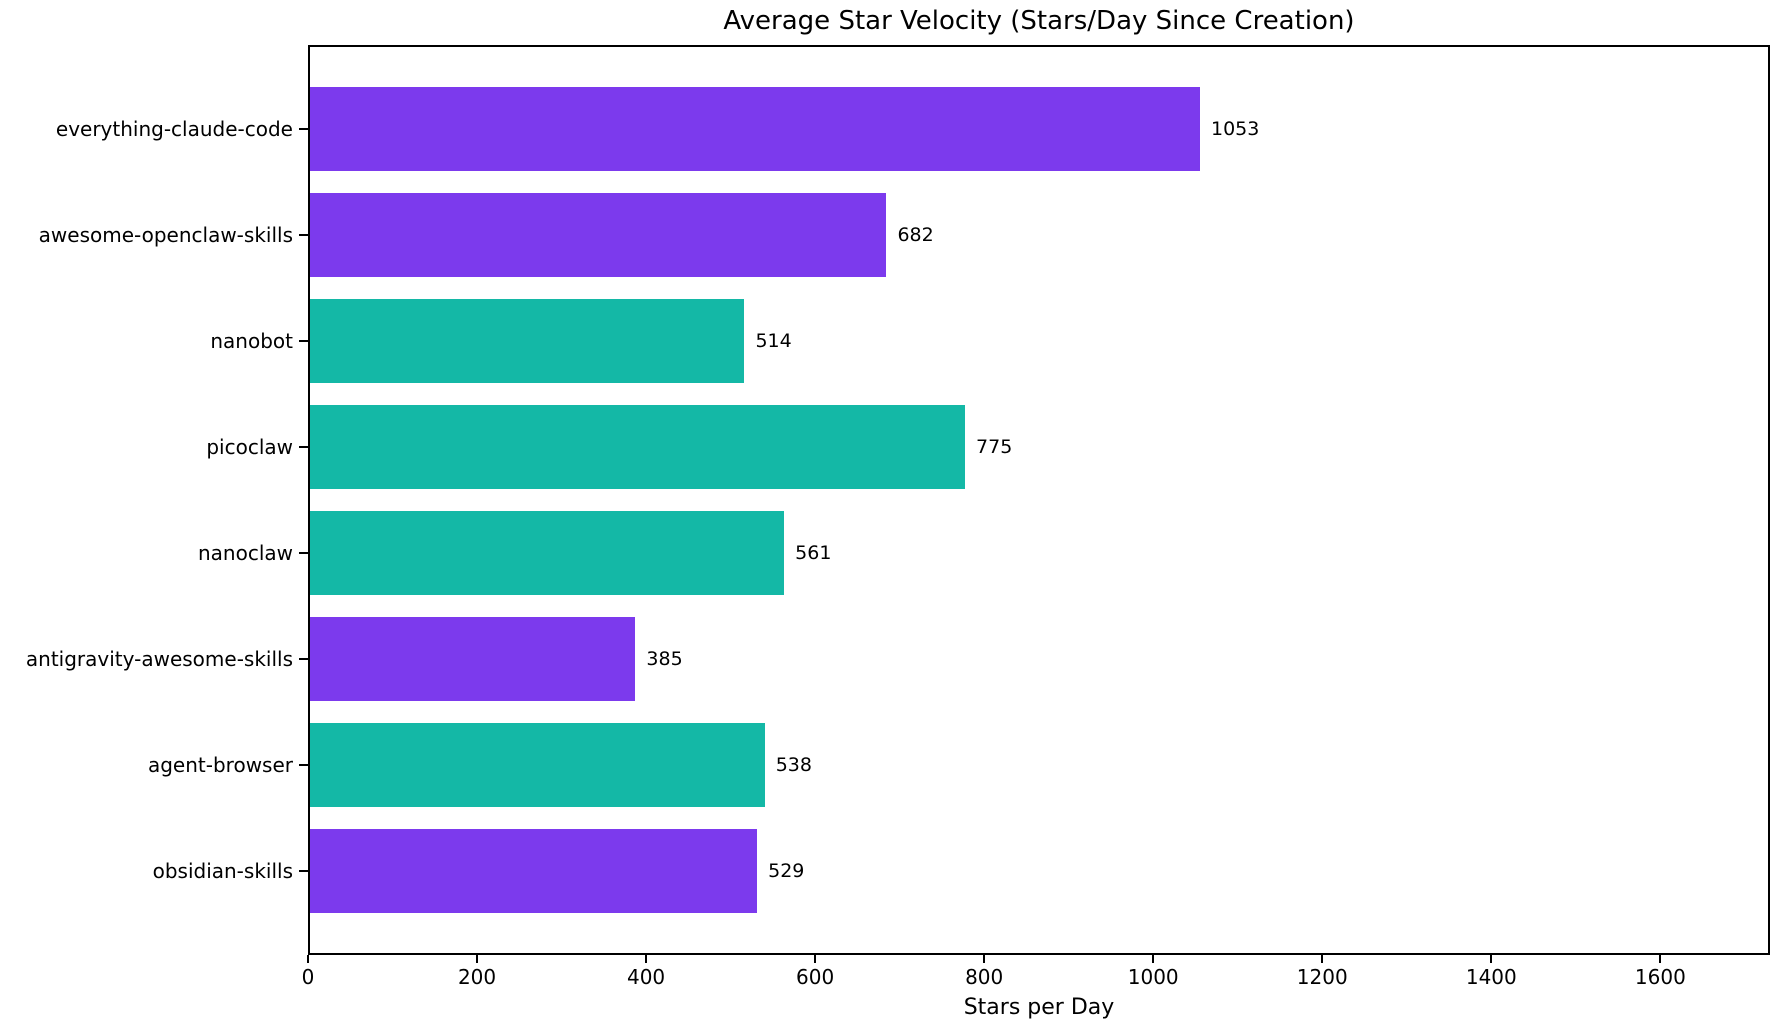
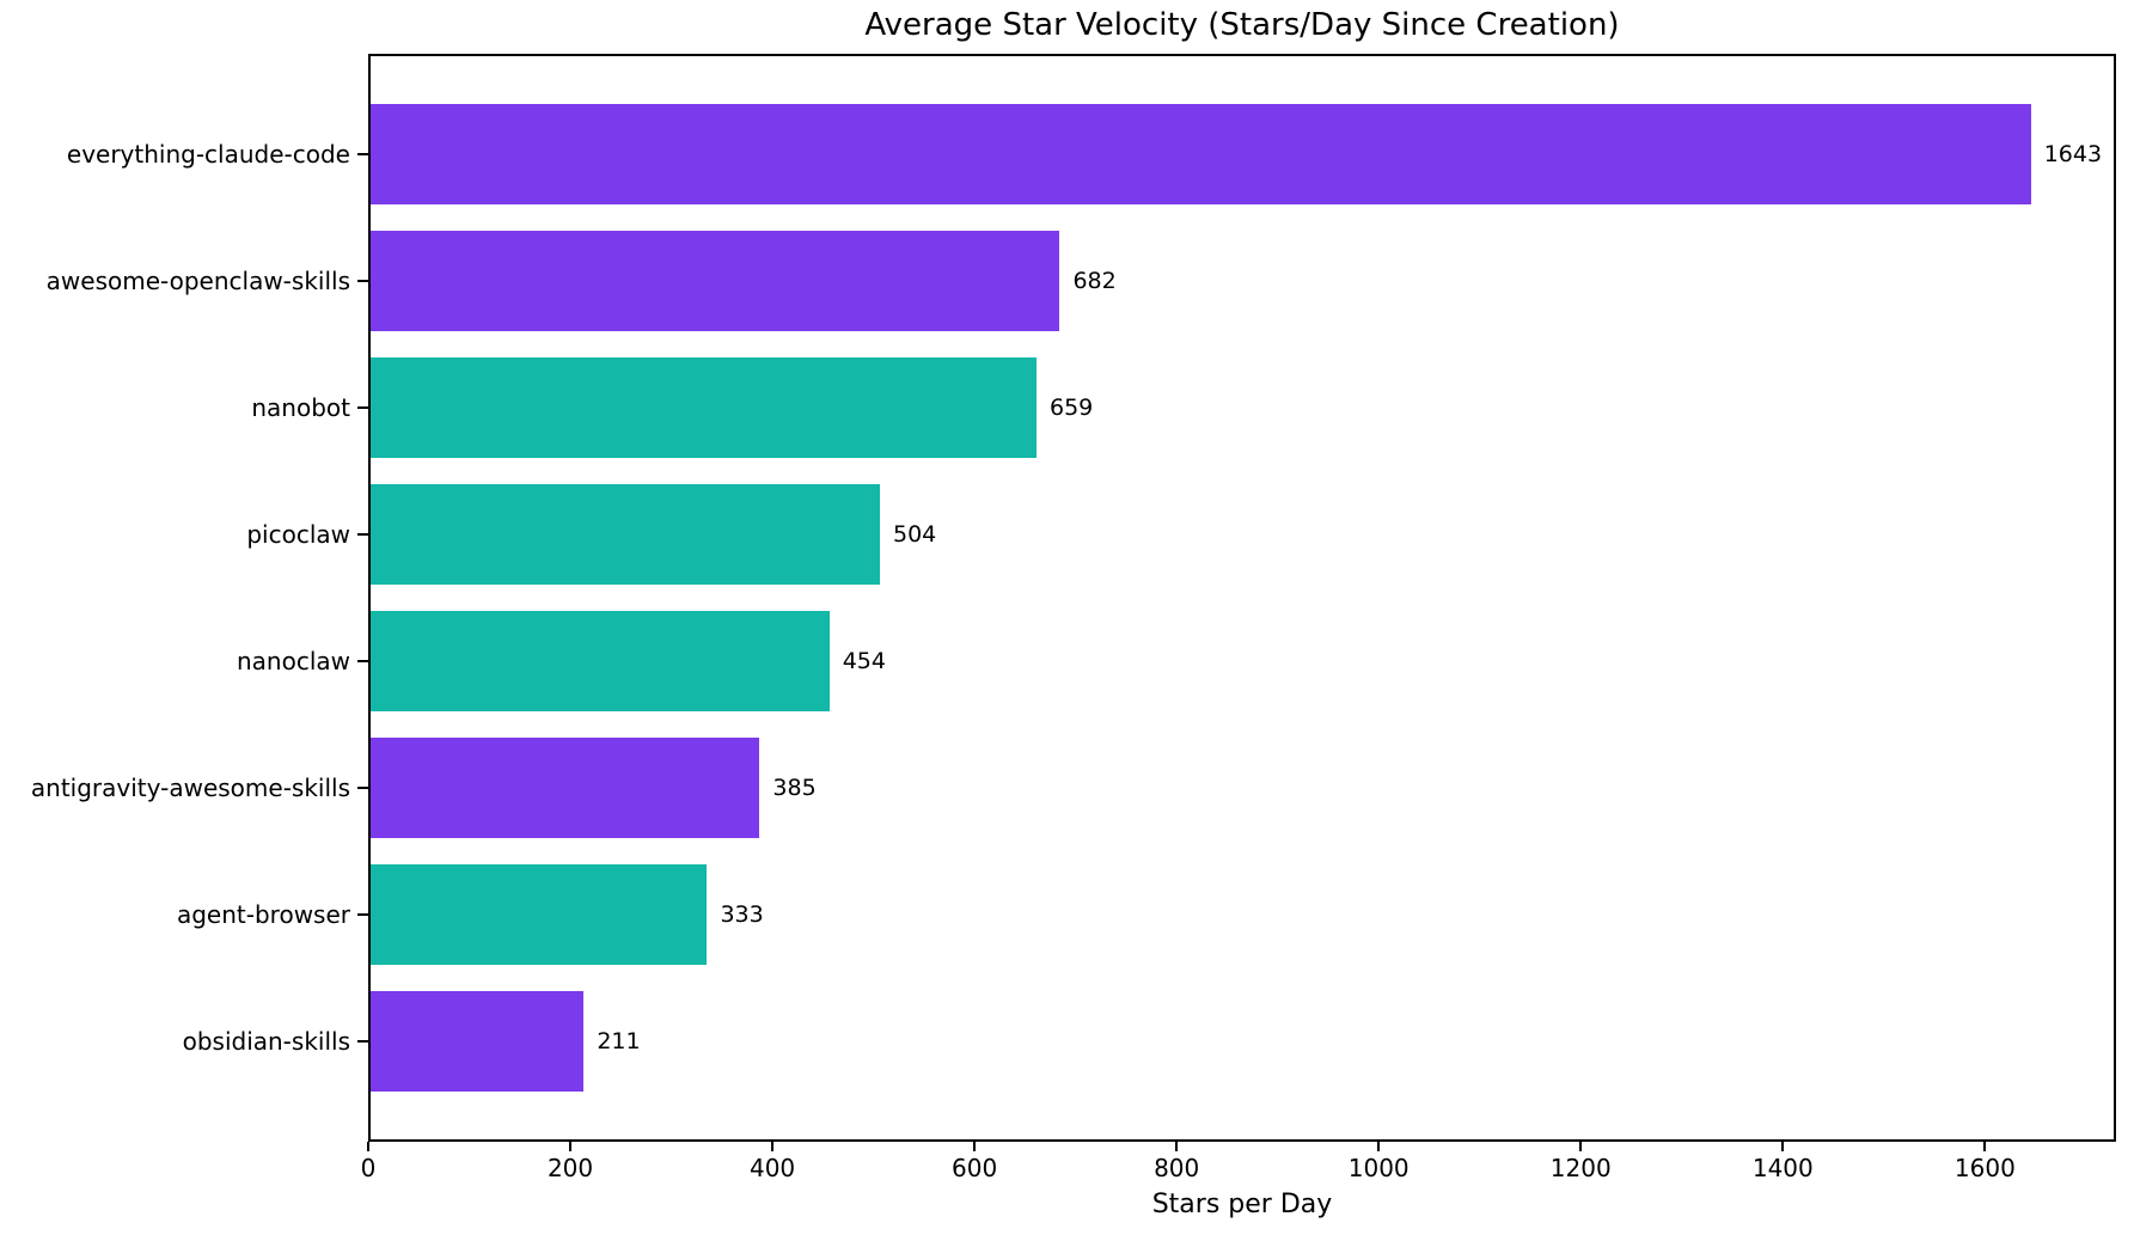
everything-claude-code: 1053 -> 1643
nanobot: 514 -> 659
picoclaw: 775 -> 504
nanoclaw: 561 -> 454
agent-browser: 538 -> 333
obsidian-skills: 529 -> 211
